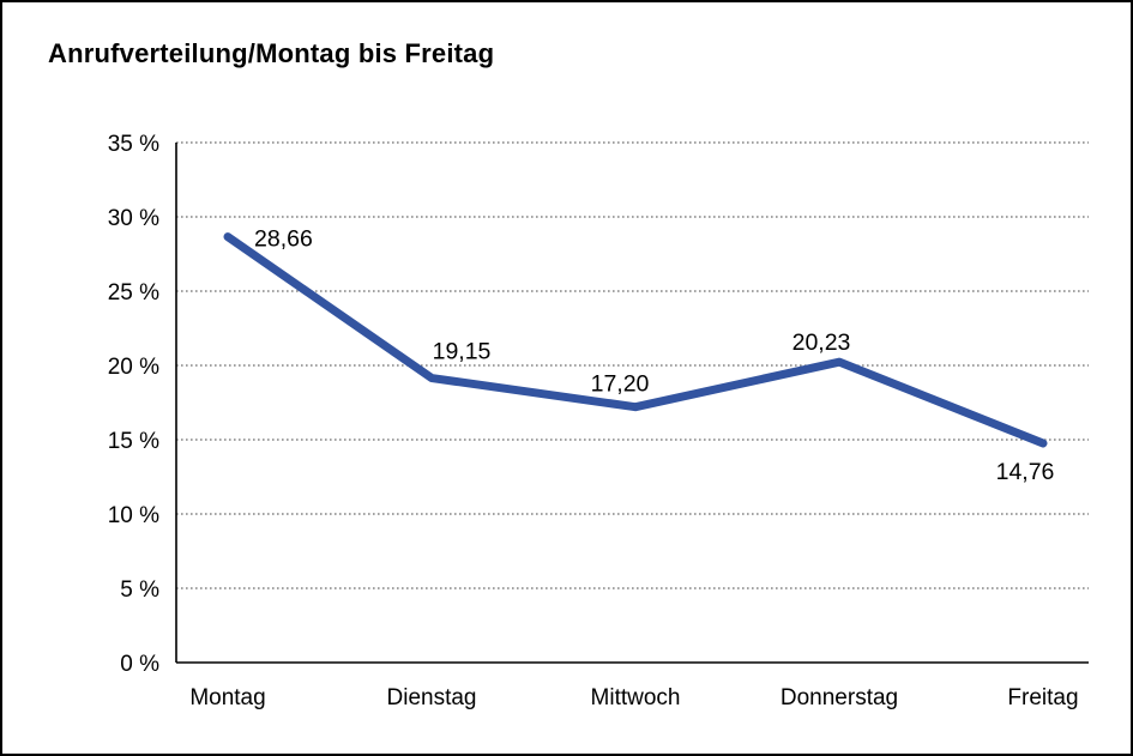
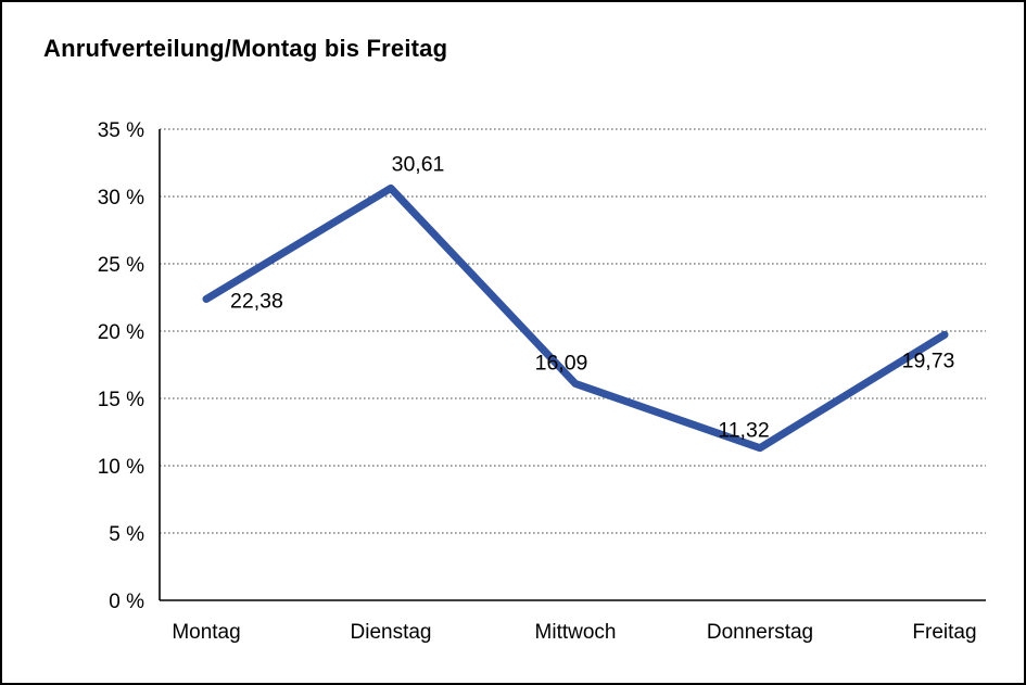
Montag: 28,66 -> 22,38
Dienstag: 19,15 -> 30,61
Mittwoch: 17,20 -> 16,09
Donnerstag: 20,23 -> 11,32
Freitag: 14,76 -> 19,73
